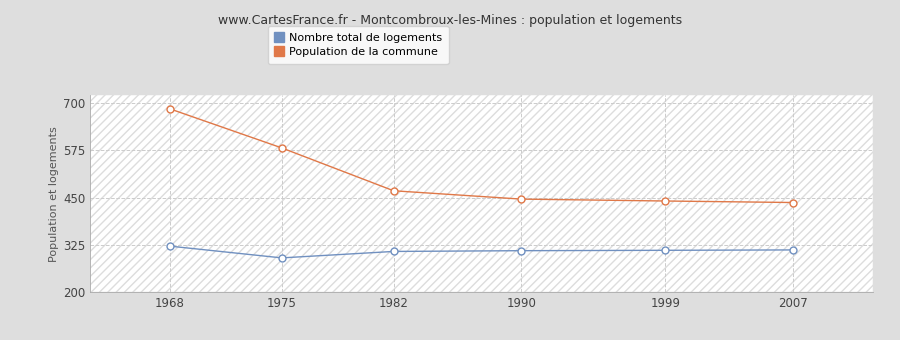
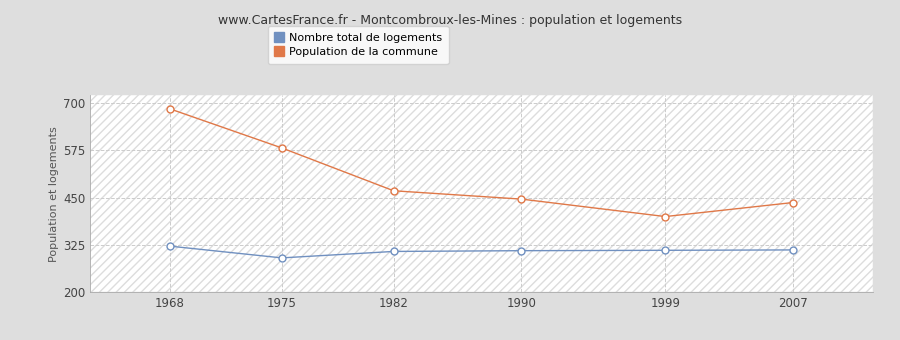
Population de la commune/1999: 441 -> 400
